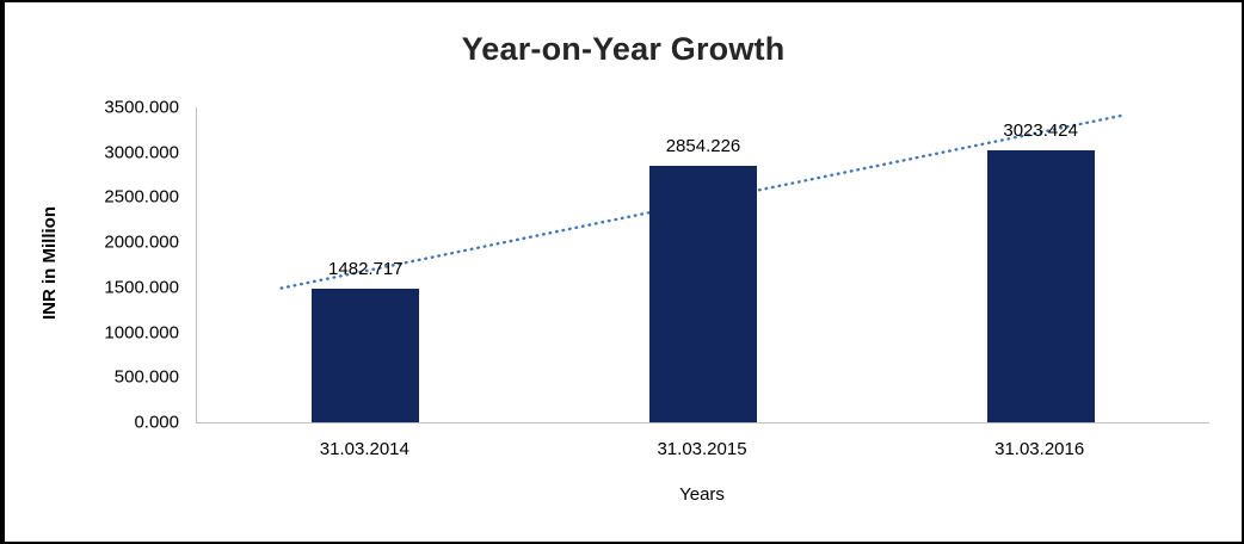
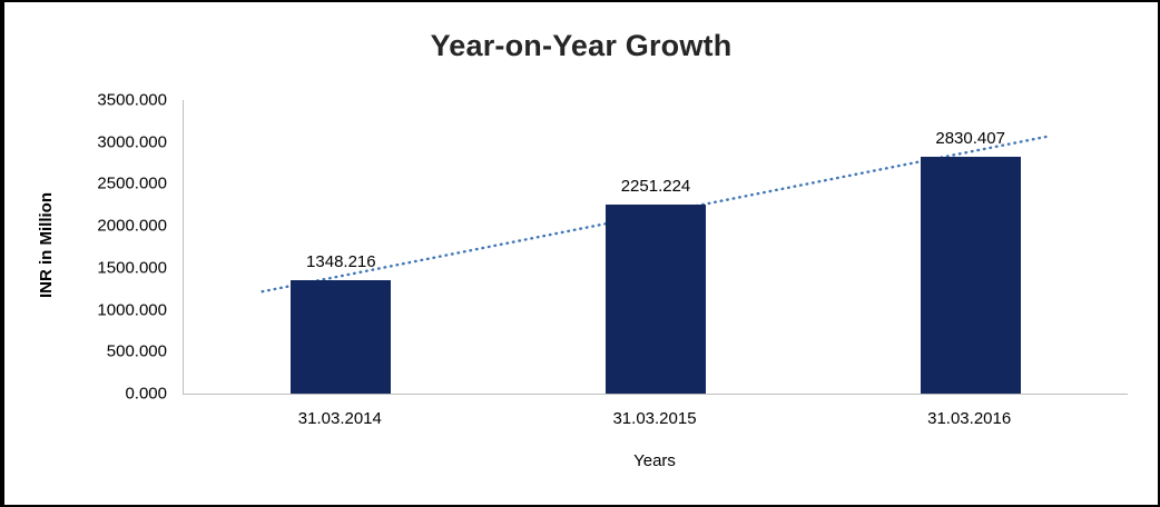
31.03.2014: 1482.717 -> 1348.216
31.03.2015: 2854.226 -> 2251.224
31.03.2016: 3023.424 -> 2830.407
